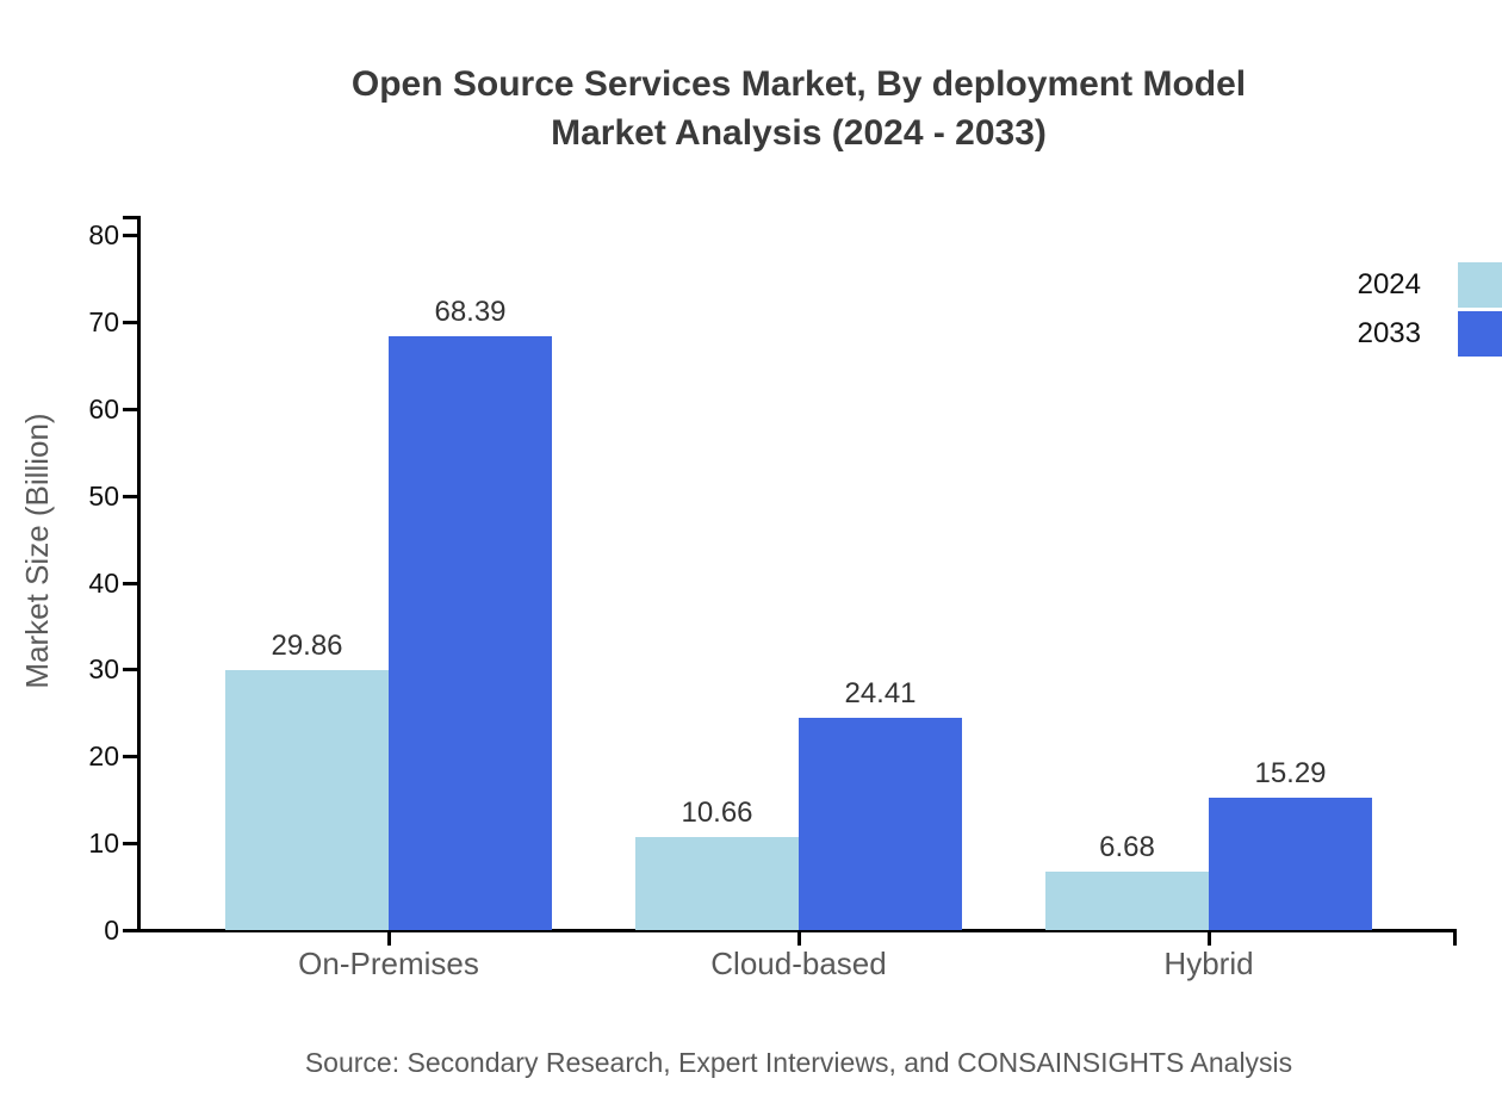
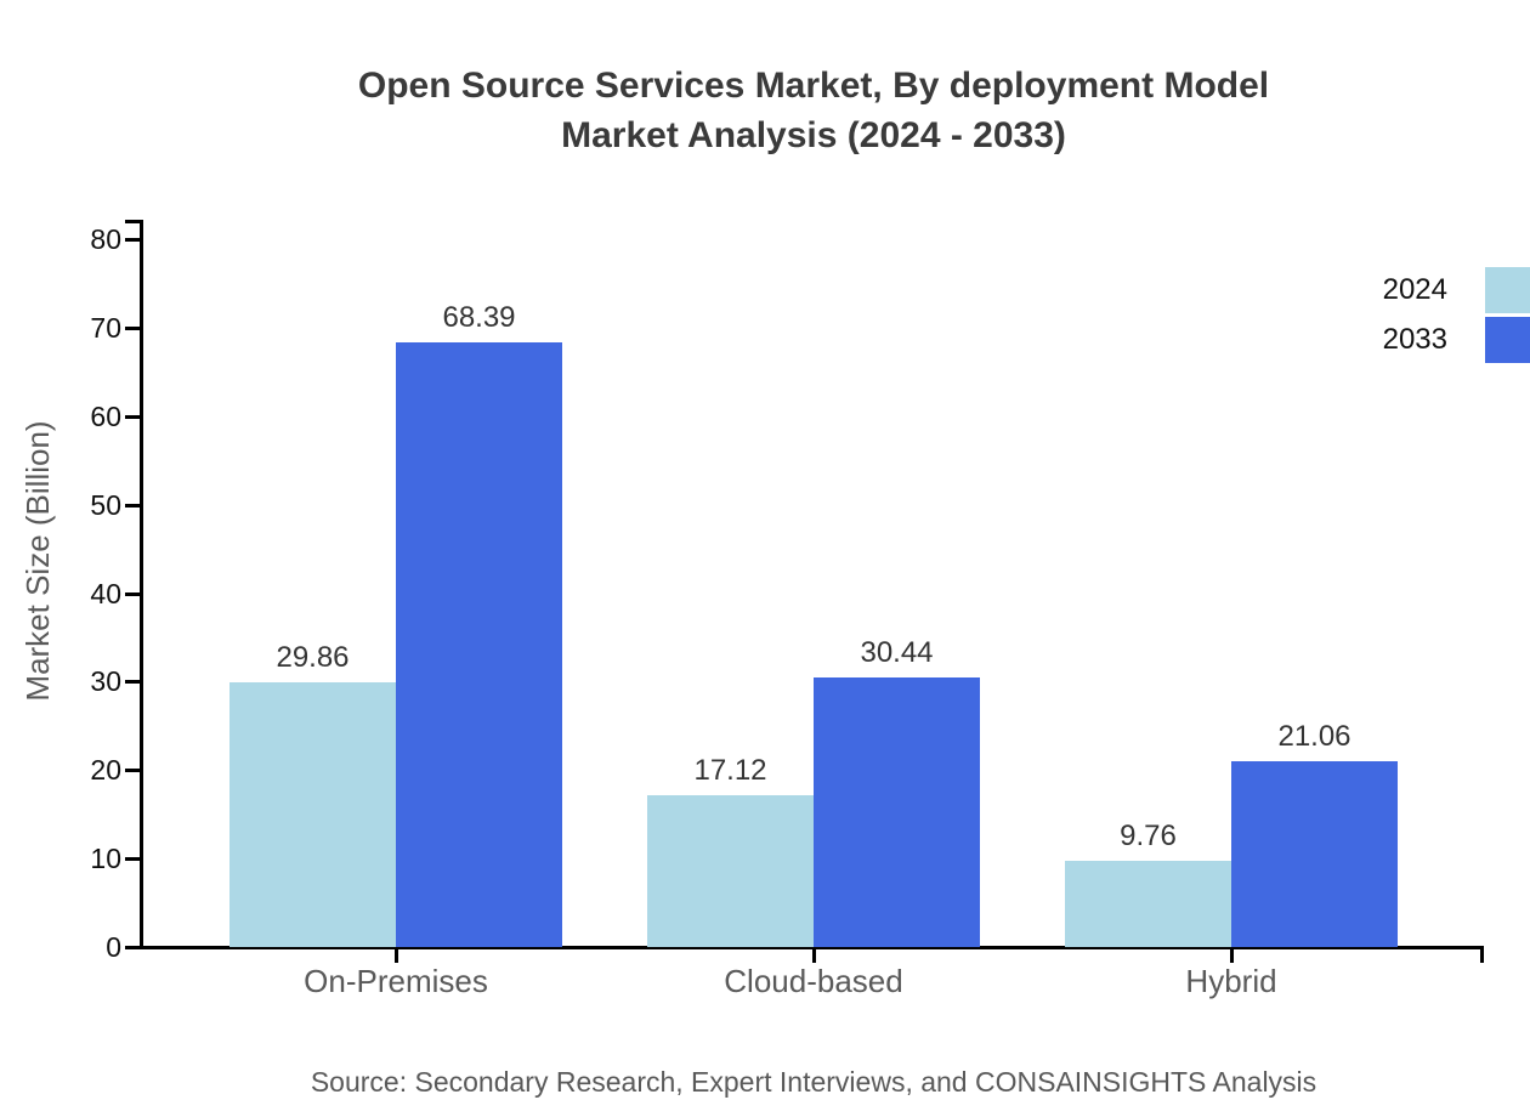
2024/Cloud-based: 10.66 -> 17.12
2033/Cloud-based: 24.41 -> 30.44
2024/Hybrid: 6.68 -> 9.76
2033/Hybrid: 15.29 -> 21.06
